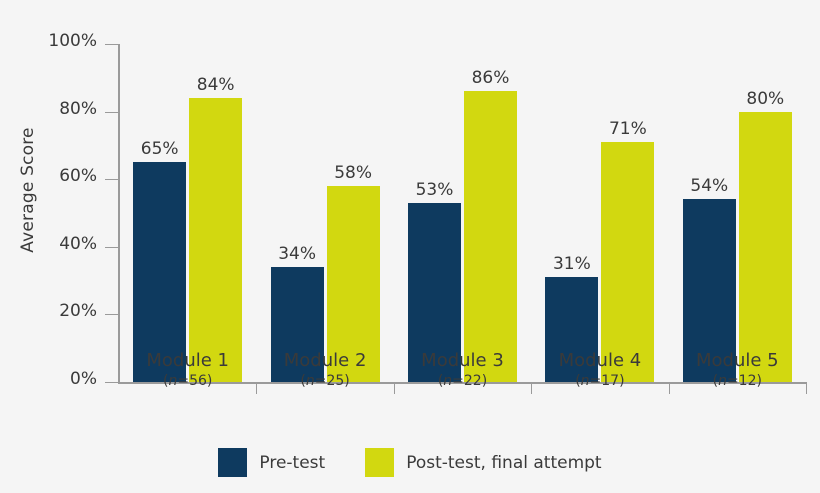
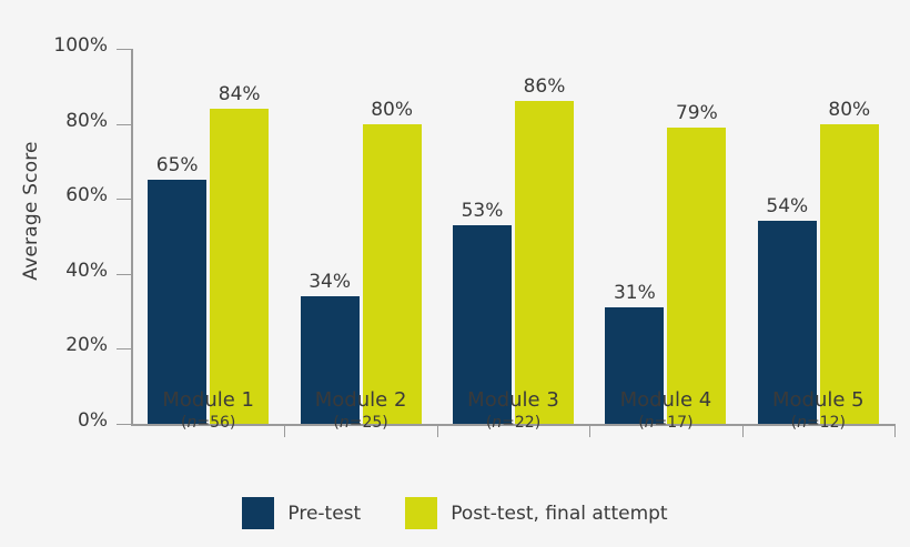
Post-test, final attempt/Module 2: 58% -> 80%
Post-test, final attempt/Module 4: 71% -> 79%
